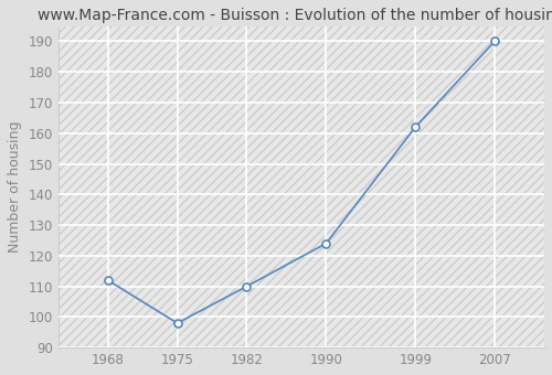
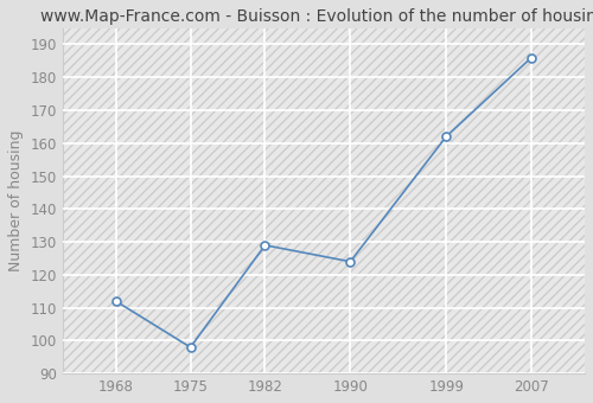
1982: 110 -> 129
2007: 190 -> 186
